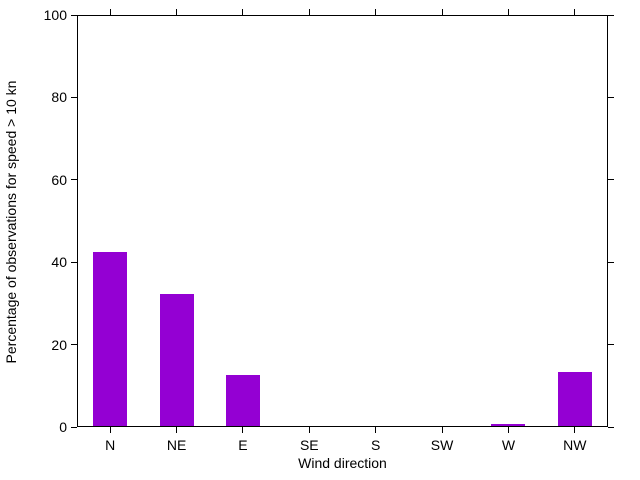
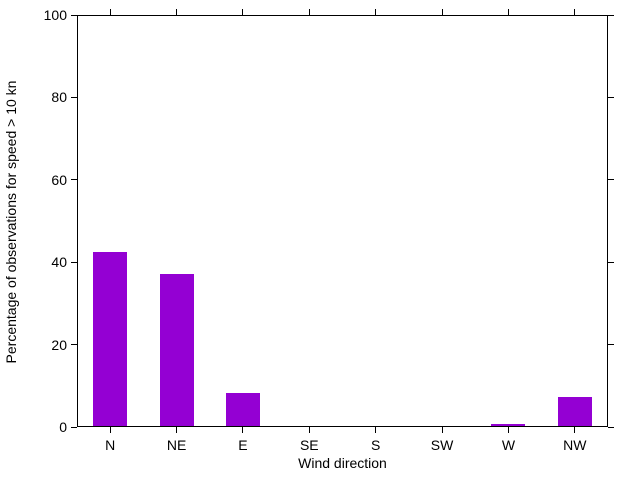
NE: 32 -> 37
E: 12 -> 8
NW: 13 -> 7
